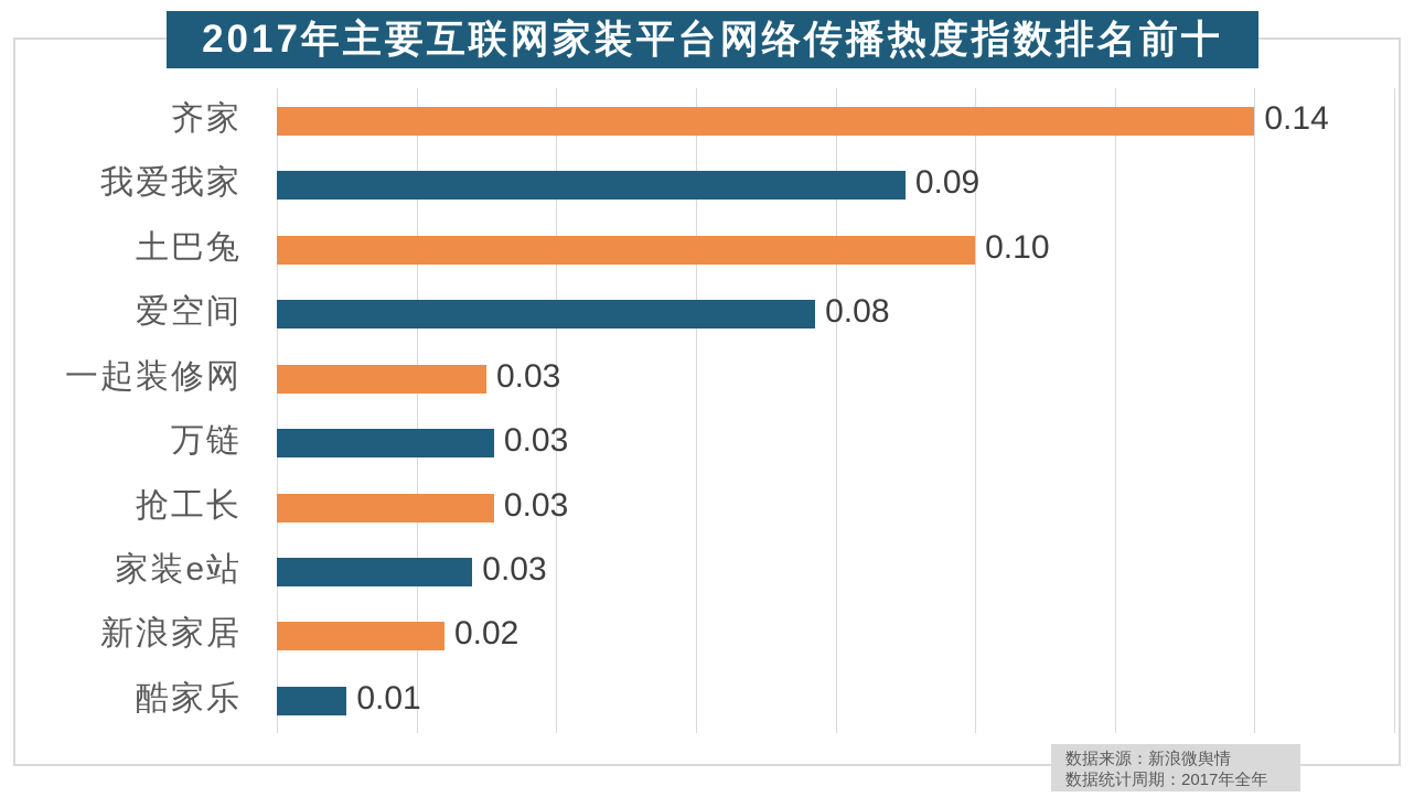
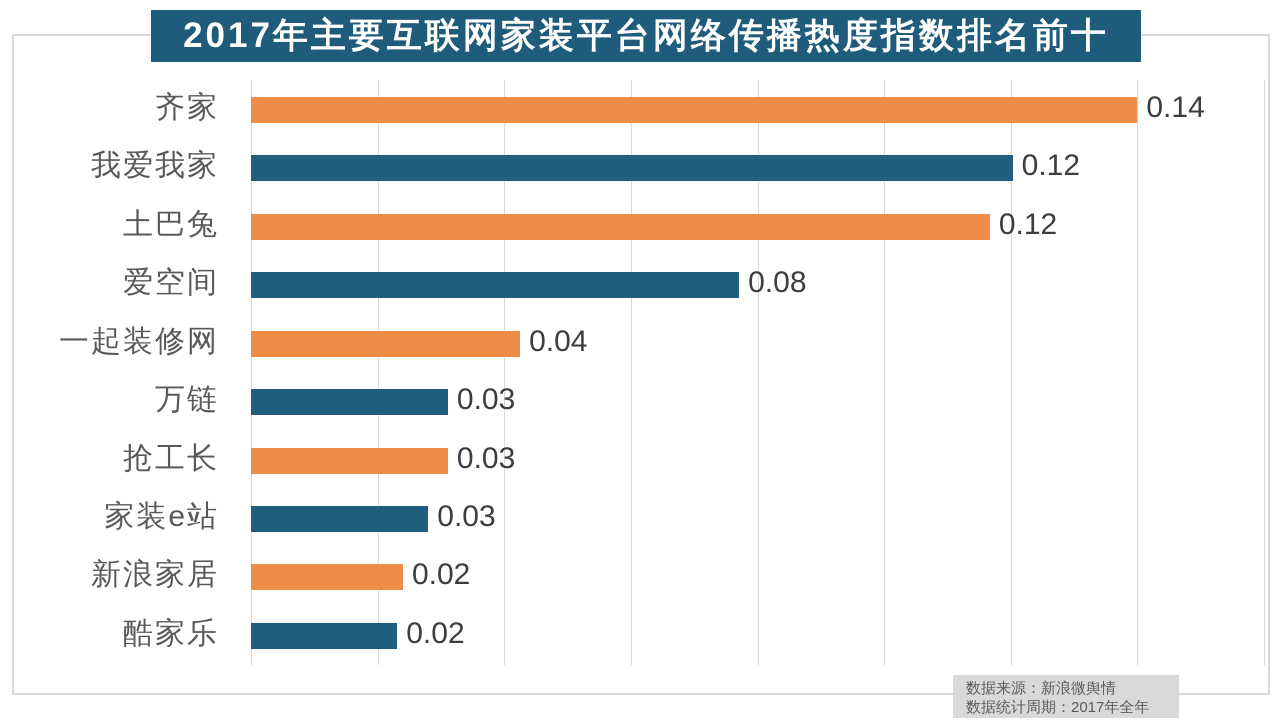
我爱我家: 0.09 -> 0.12
土巴兔: 0.10 -> 0.12
一起装修网: 0.03 -> 0.04
酷家乐: 0.01 -> 0.02
